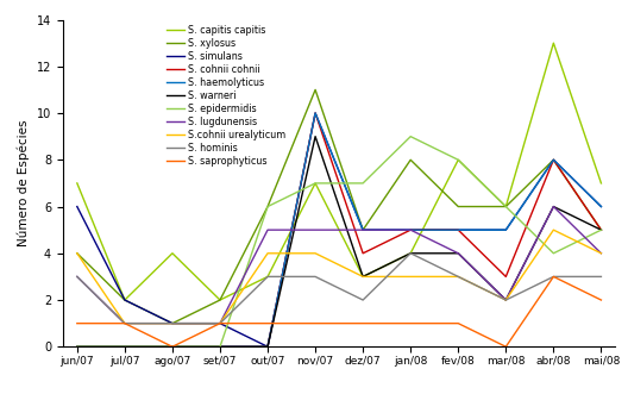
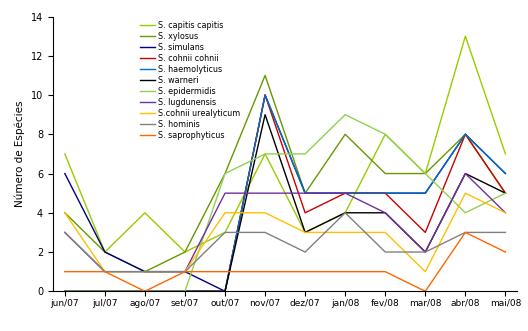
S. hominis/fev/08: 3 -> 2
S.cohnii urealyticum/mar/08: 2 -> 1
